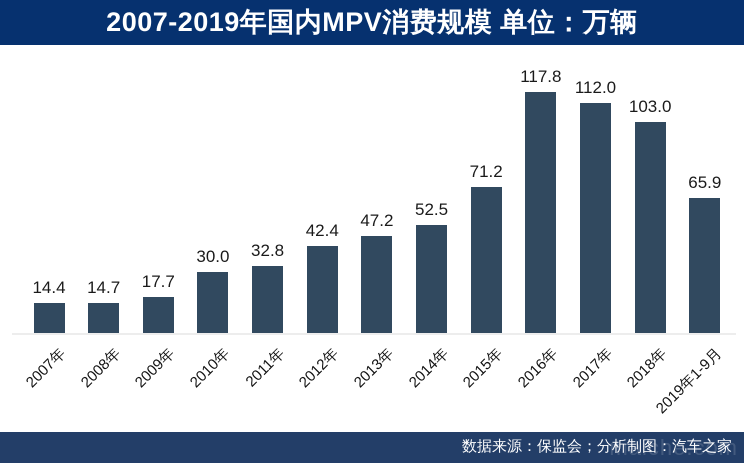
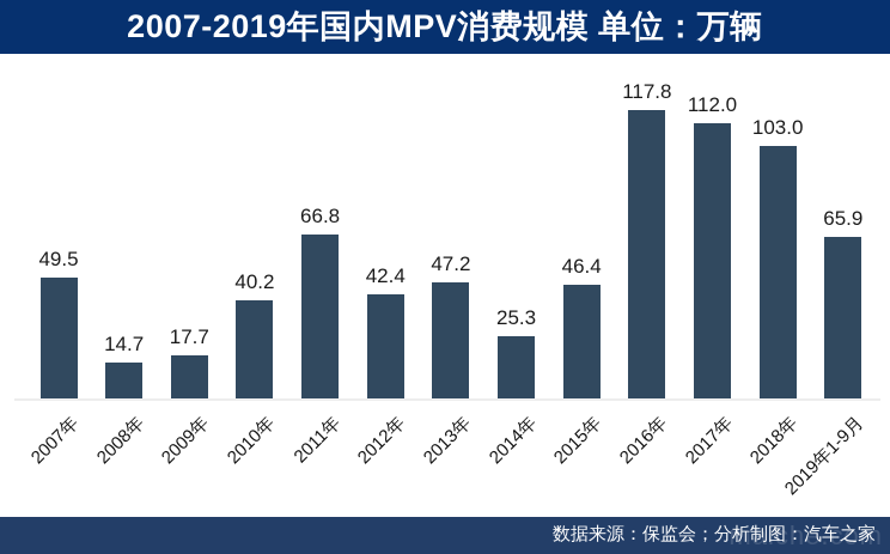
2007年: 14.4 -> 49.5
2010年: 30.0 -> 40.2
2011年: 32.8 -> 66.8
2014年: 52.5 -> 25.3
2015年: 71.2 -> 46.4
